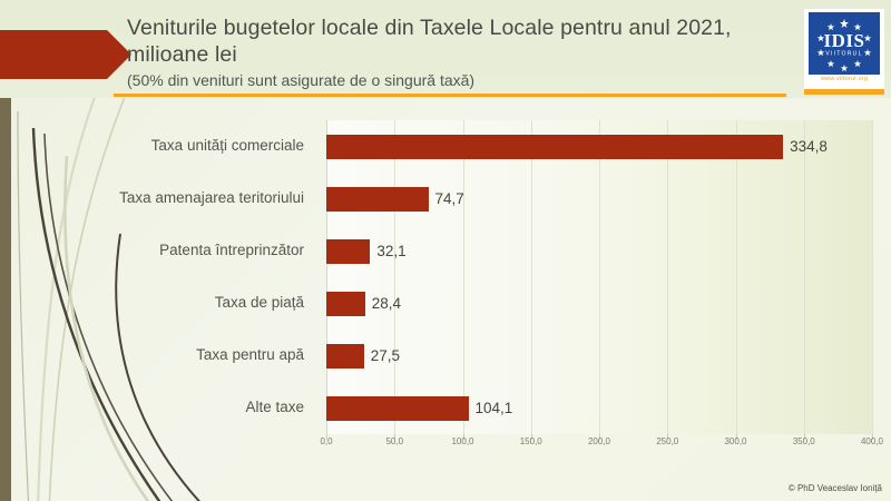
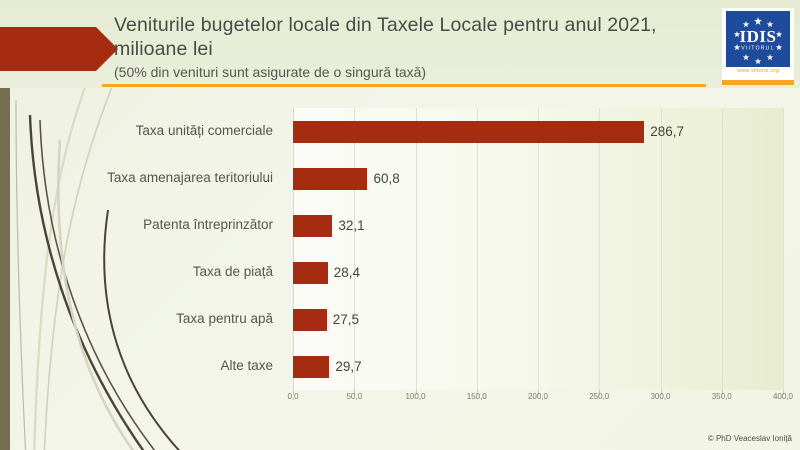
Taxa unități comerciale: 334,8 -> 286,7
Taxa amenajarea teritoriului: 74,7 -> 60,8
Alte taxe: 104,1 -> 29,7
